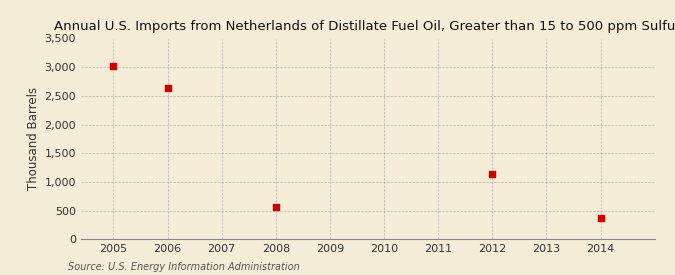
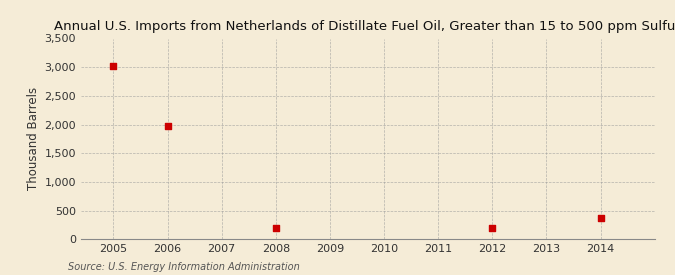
2006: 2,640 -> 1,980
2008: 560 -> 200
2012: 1,140 -> 200
